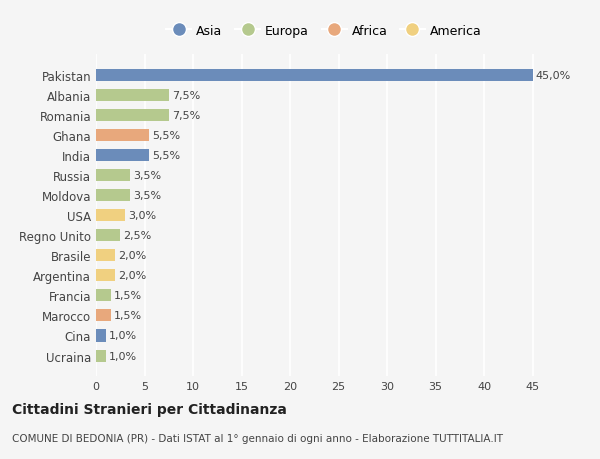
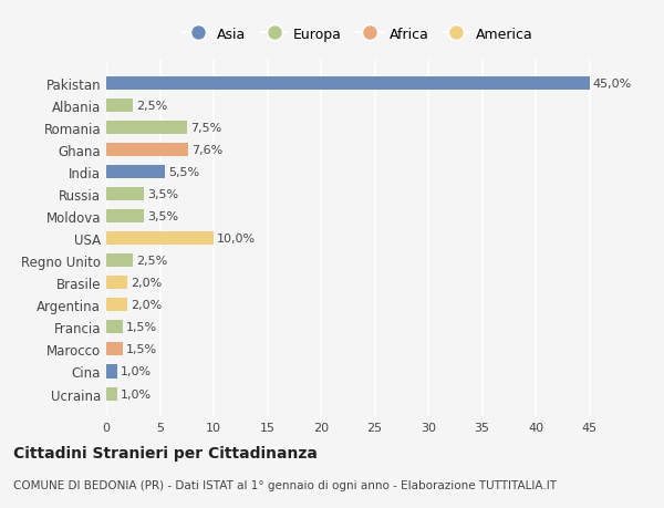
Albania: 7,5% -> 2,5%
Ghana: 5,5% -> 7,6%
USA: 3,0% -> 10,0%
